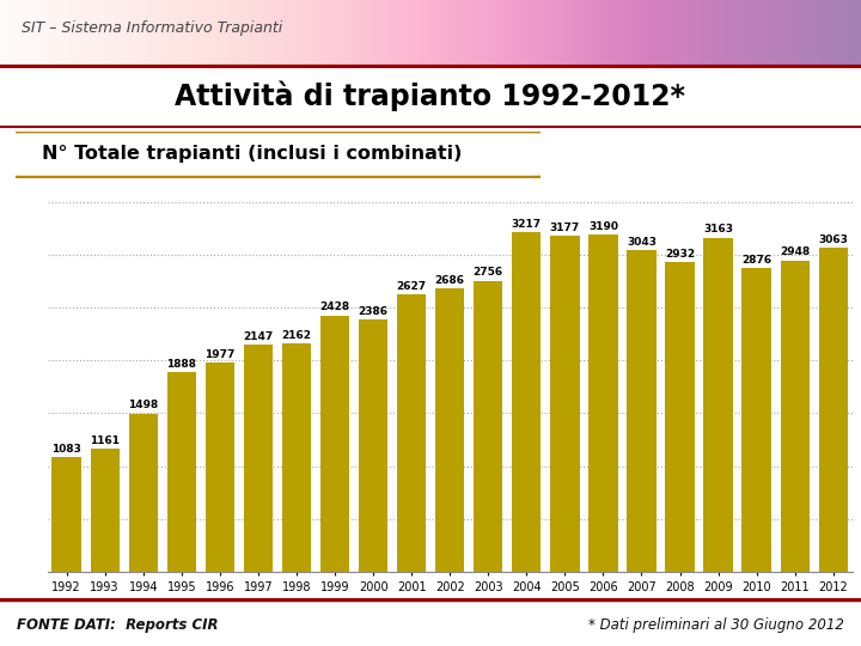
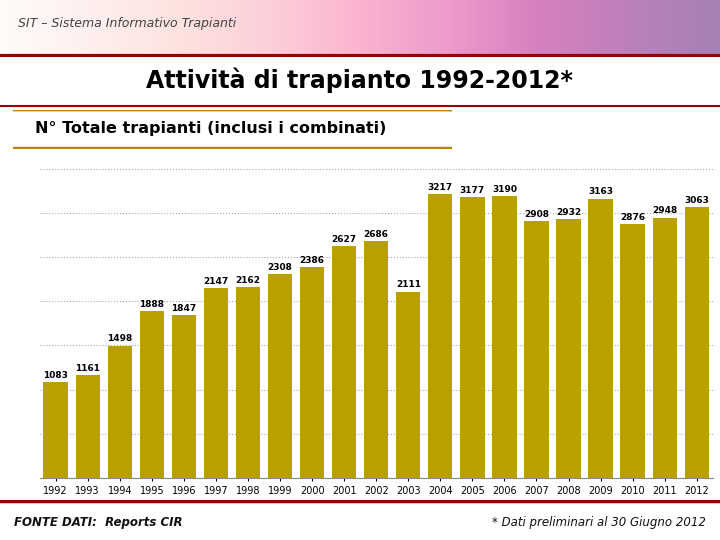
1996: 1977 -> 1847
1999: 2428 -> 2308
2003: 2756 -> 2111
2007: 3043 -> 2908
